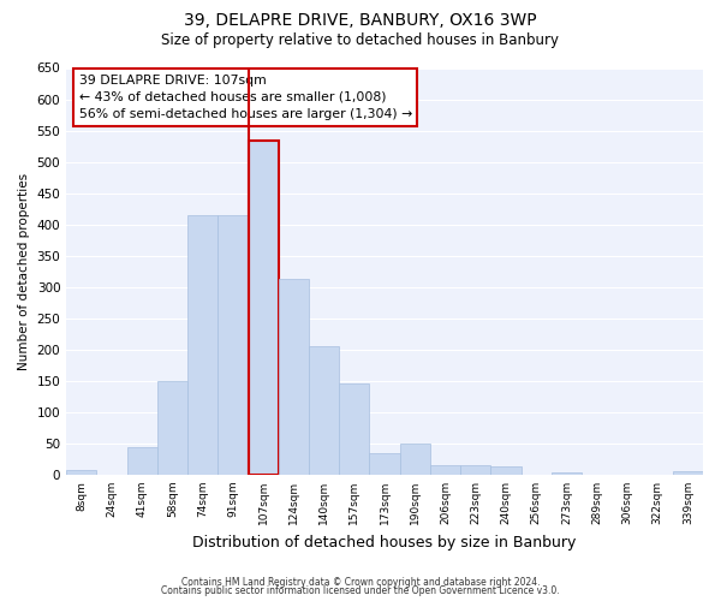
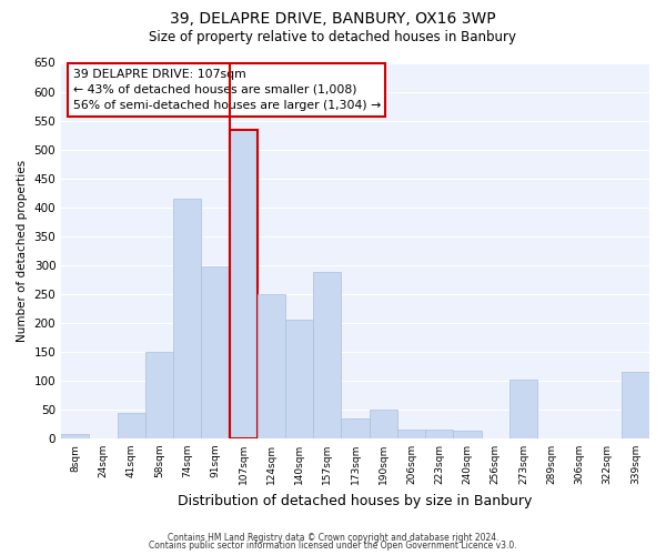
91sqm: 415 -> 298
124sqm: 313 -> 250
157sqm: 145 -> 288
273sqm: 3 -> 102
339sqm: 5 -> 116
